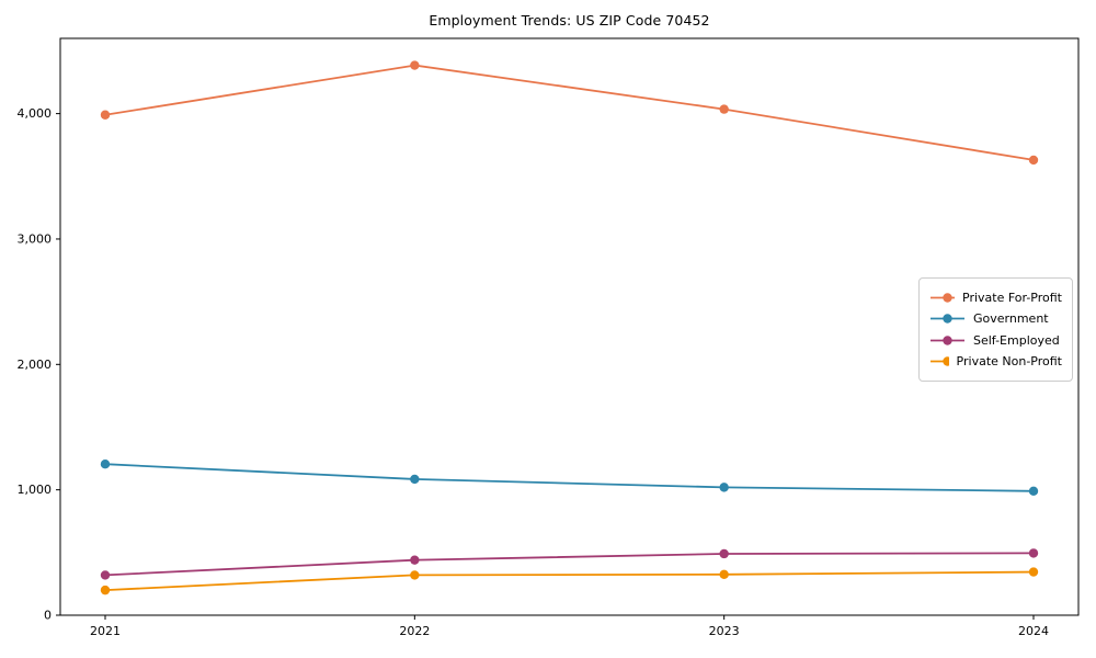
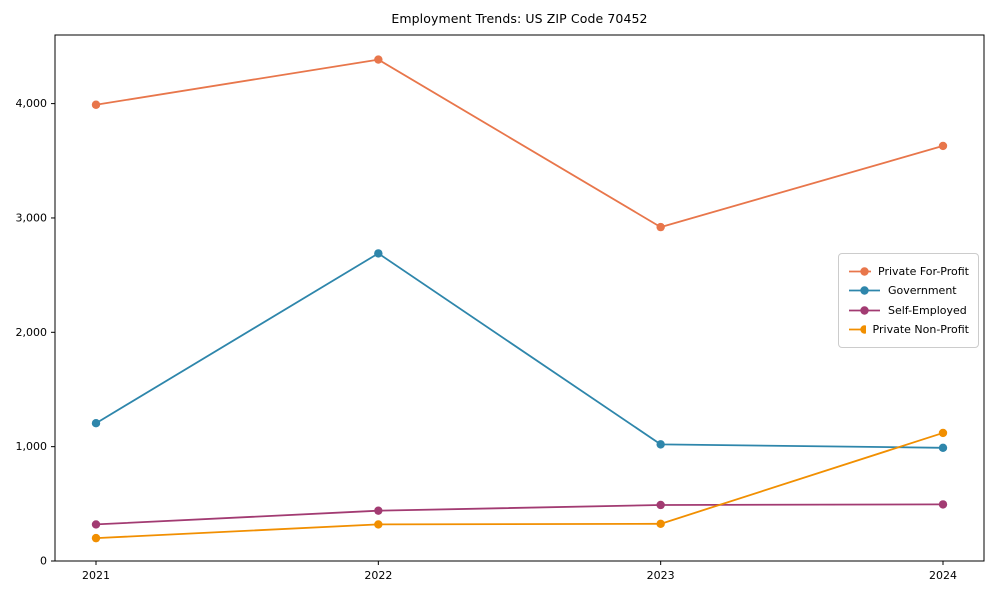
Government/2022: 1080 -> 2690
Private For-Profit/2023: 4040 -> 2920
Private Non-Profit/2024: 340 -> 1120
